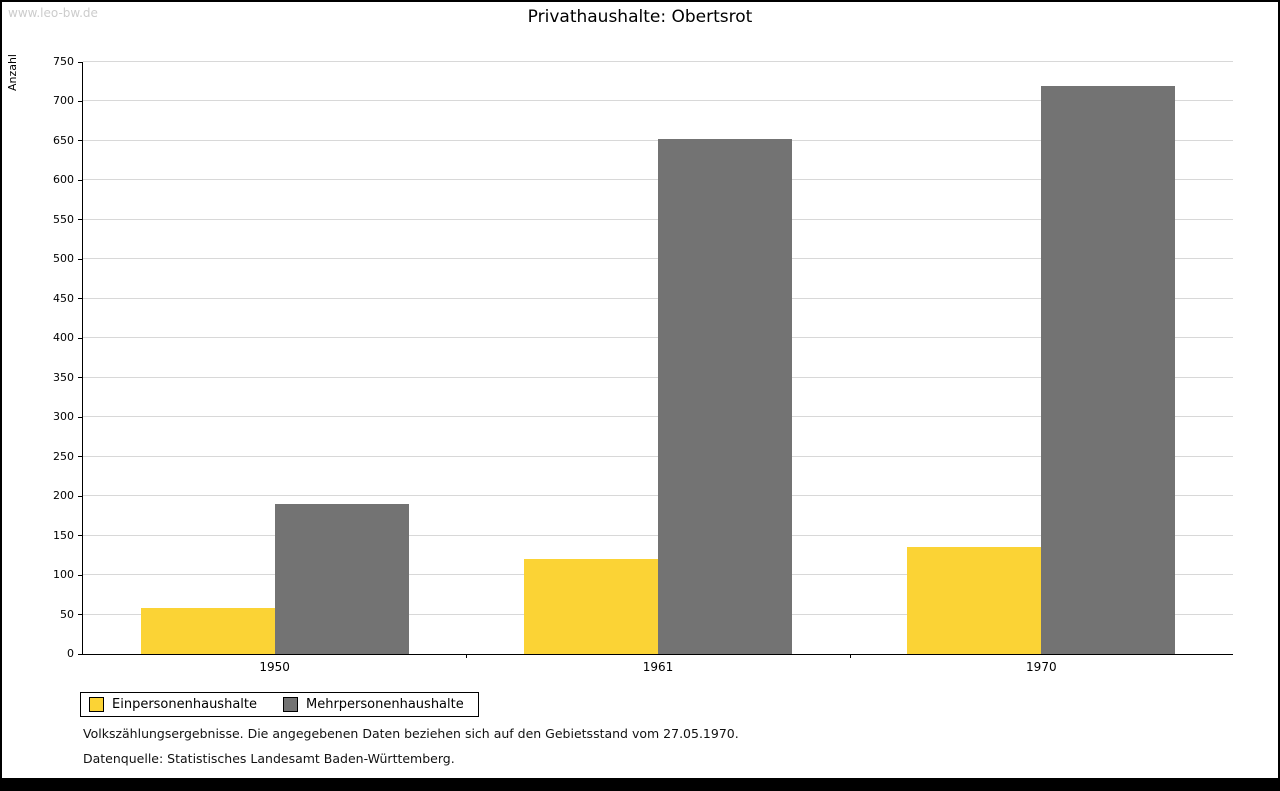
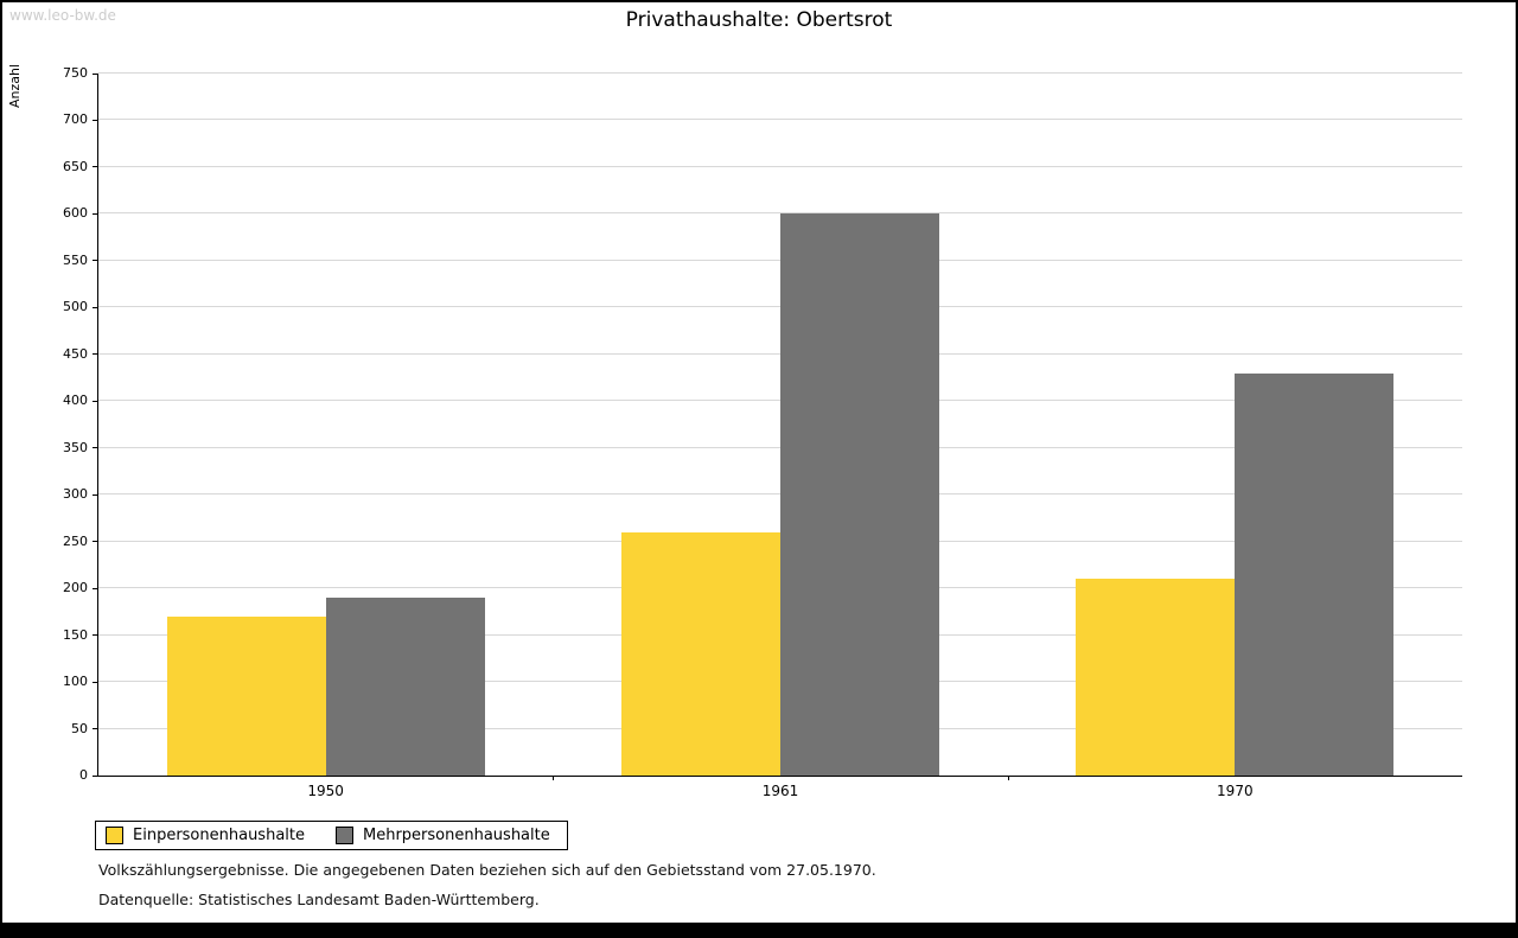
Einpersonenhaushalte/1950: 60 -> 170
Einpersonenhaushalte/1961: 120 -> 260
Mehrpersonenhaushalte/1961: 650 -> 600
Einpersonenhaushalte/1970: 140 -> 210
Mehrpersonenhaushalte/1970: 720 -> 430
